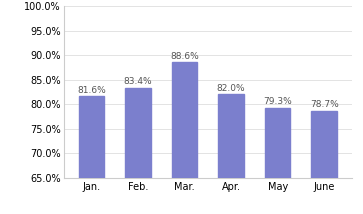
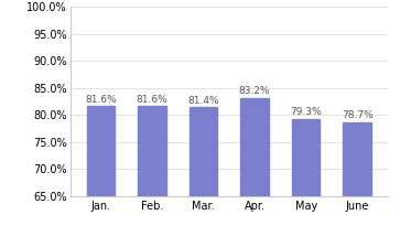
Feb.: 83.4% -> 81.6%
Mar.: 88.6% -> 81.4%
Apr.: 82.0% -> 83.2%
